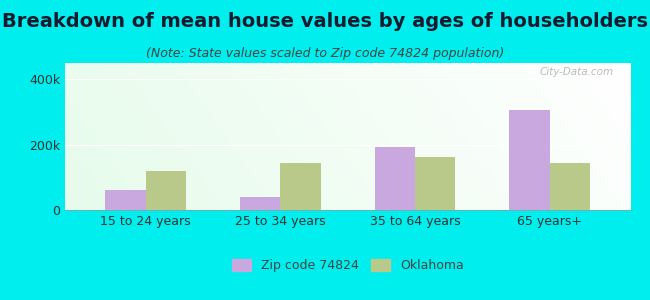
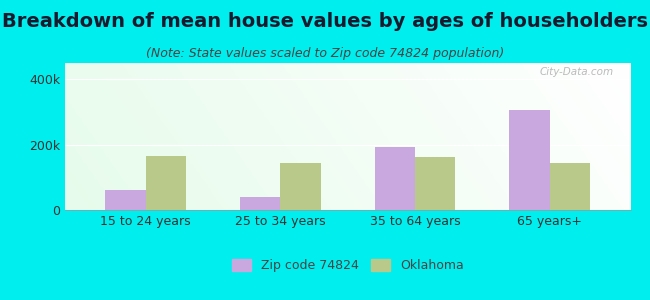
Oklahoma/15 to 24 years: 120k -> 165k
